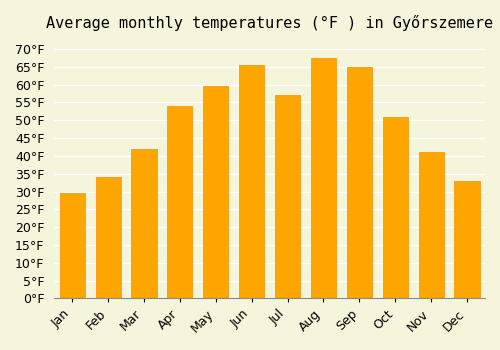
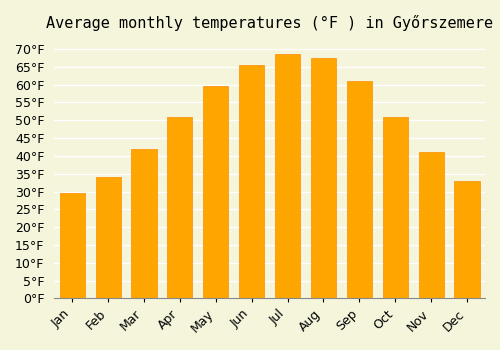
Apr: 54.0°F -> 51.0°F
Jul: 57.0°F -> 68.5°F
Sep: 65.0°F -> 61.0°F
